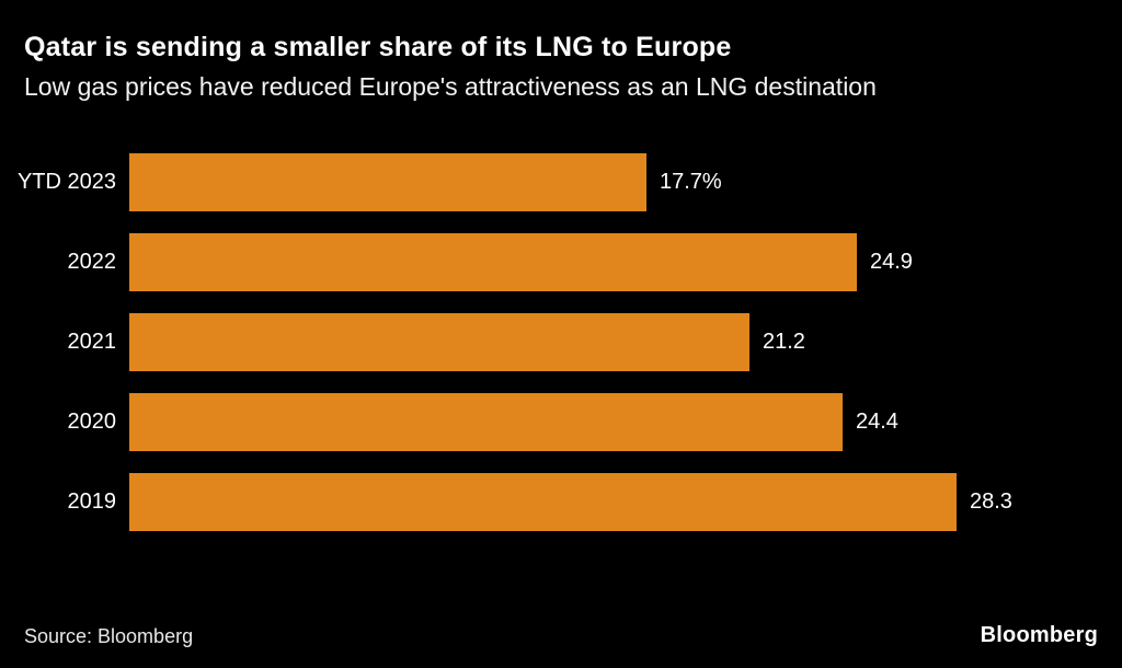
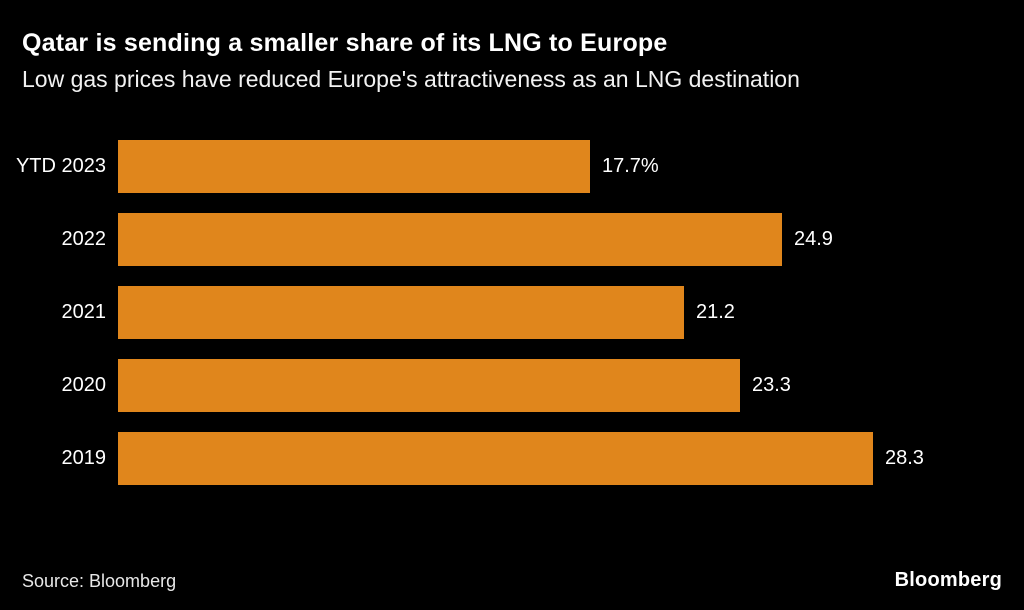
2020: 24.4 -> 23.3
